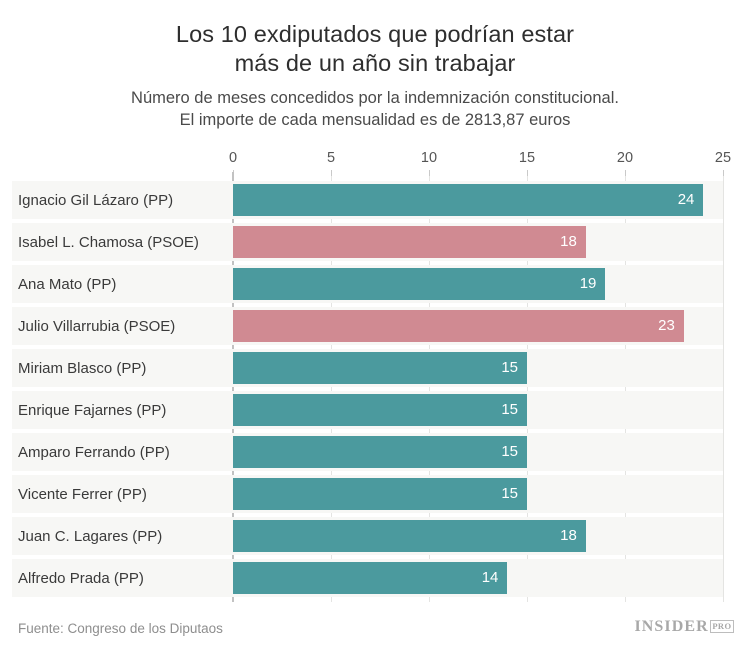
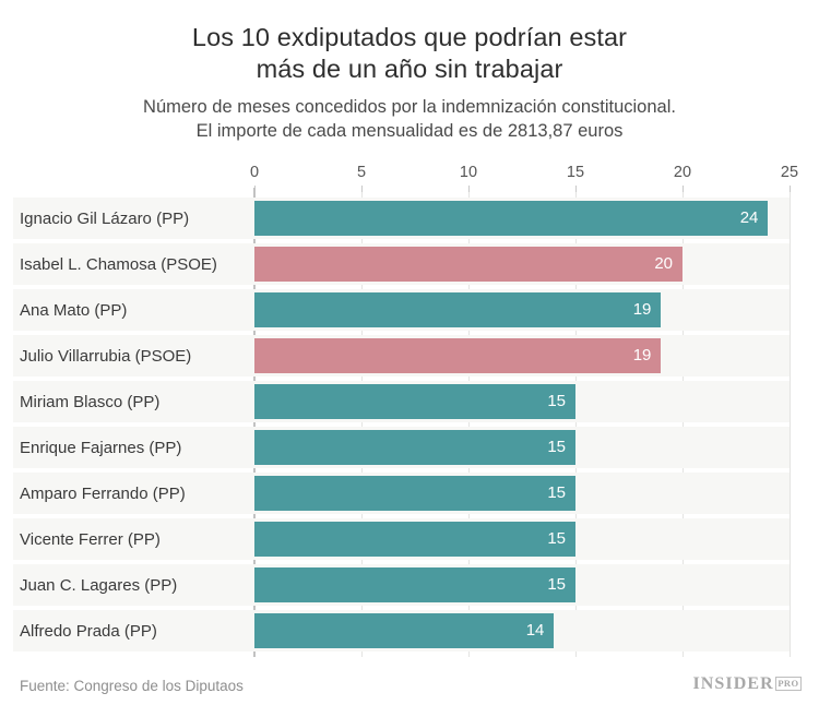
Isabel L. Chamosa (PSOE): 18 -> 20
Julio Villarrubia (PSOE): 23 -> 19
Juan C. Lagares (PP): 18 -> 15
